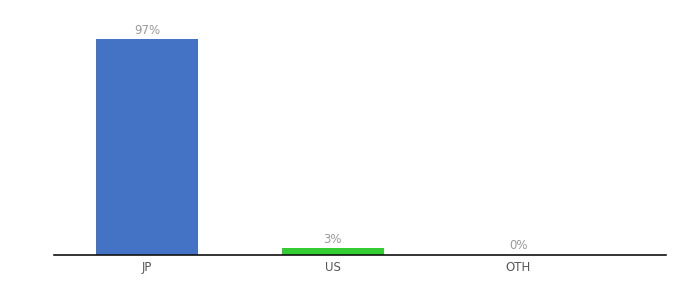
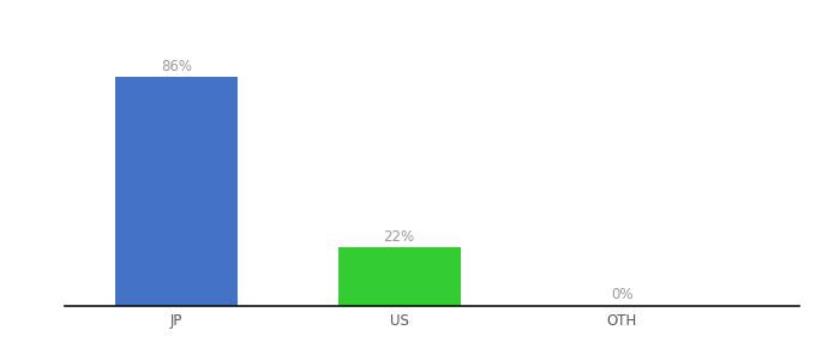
JP: 97% -> 86%
US: 3% -> 22%
